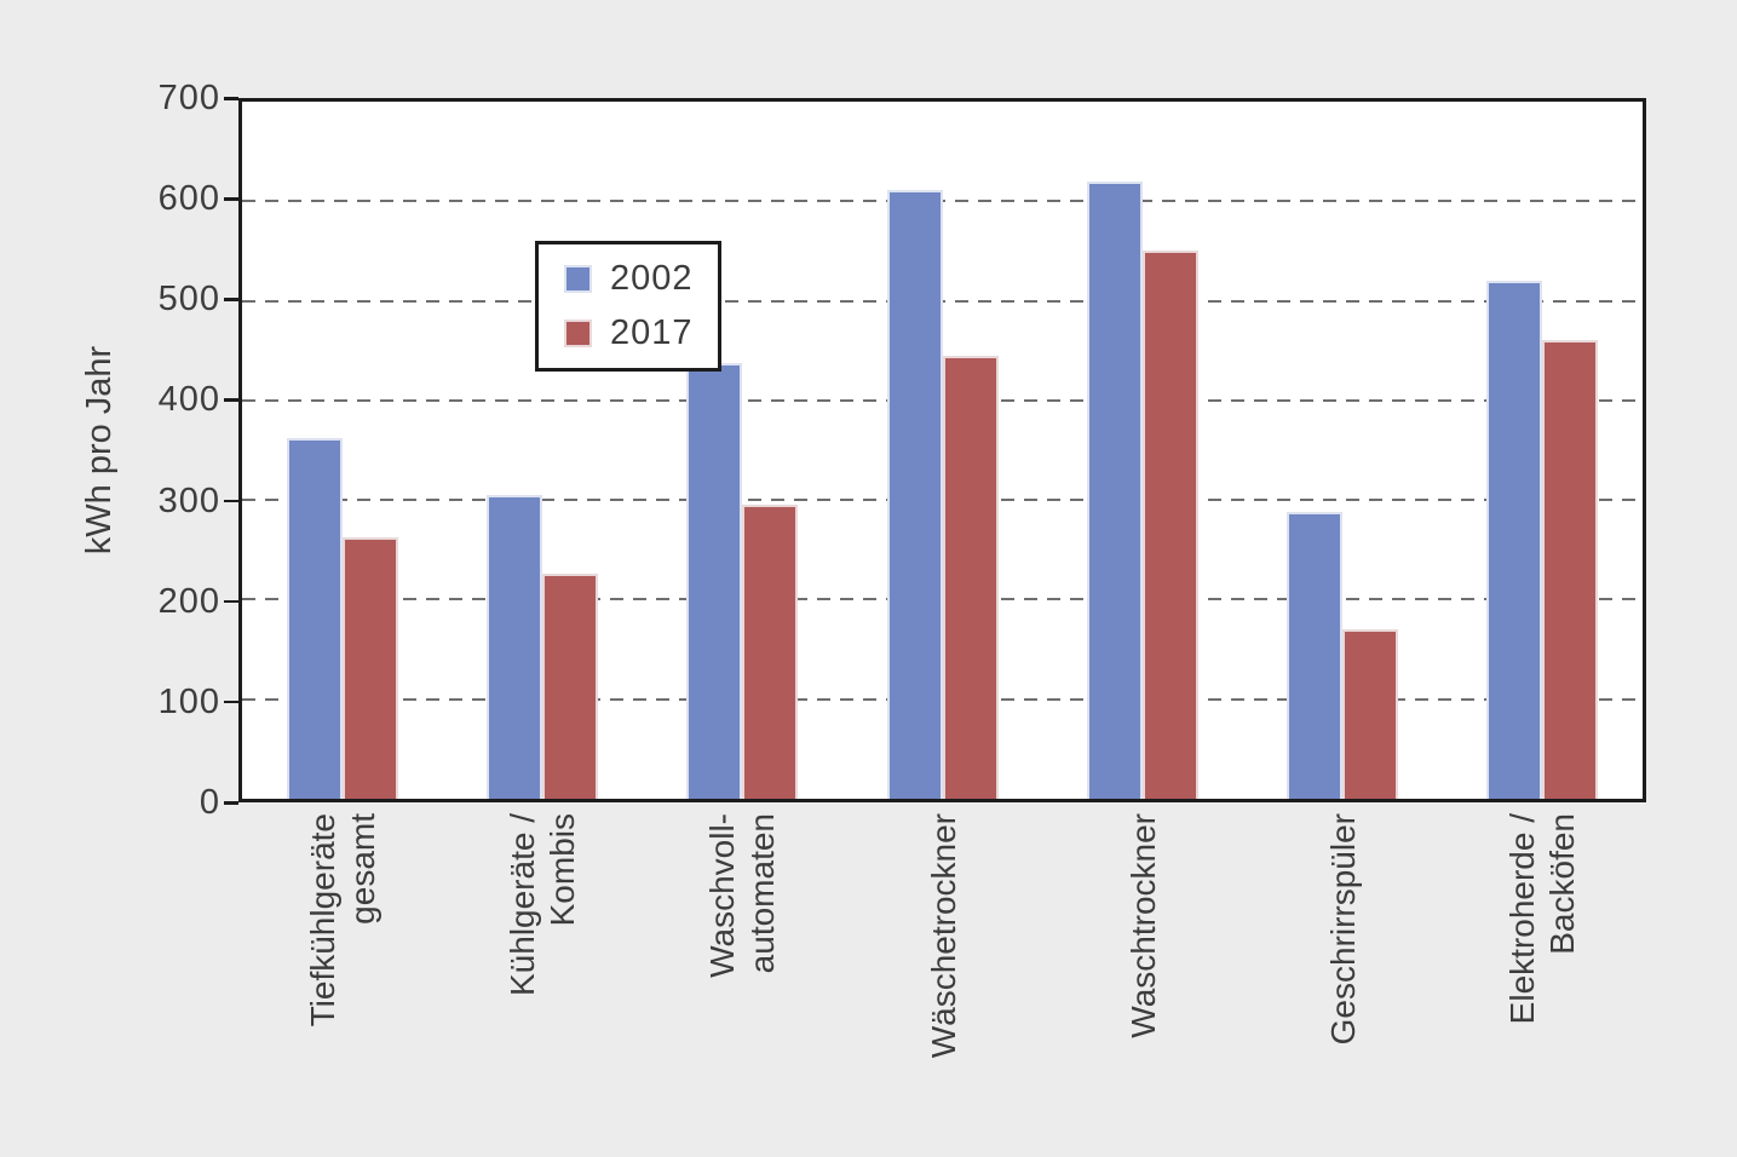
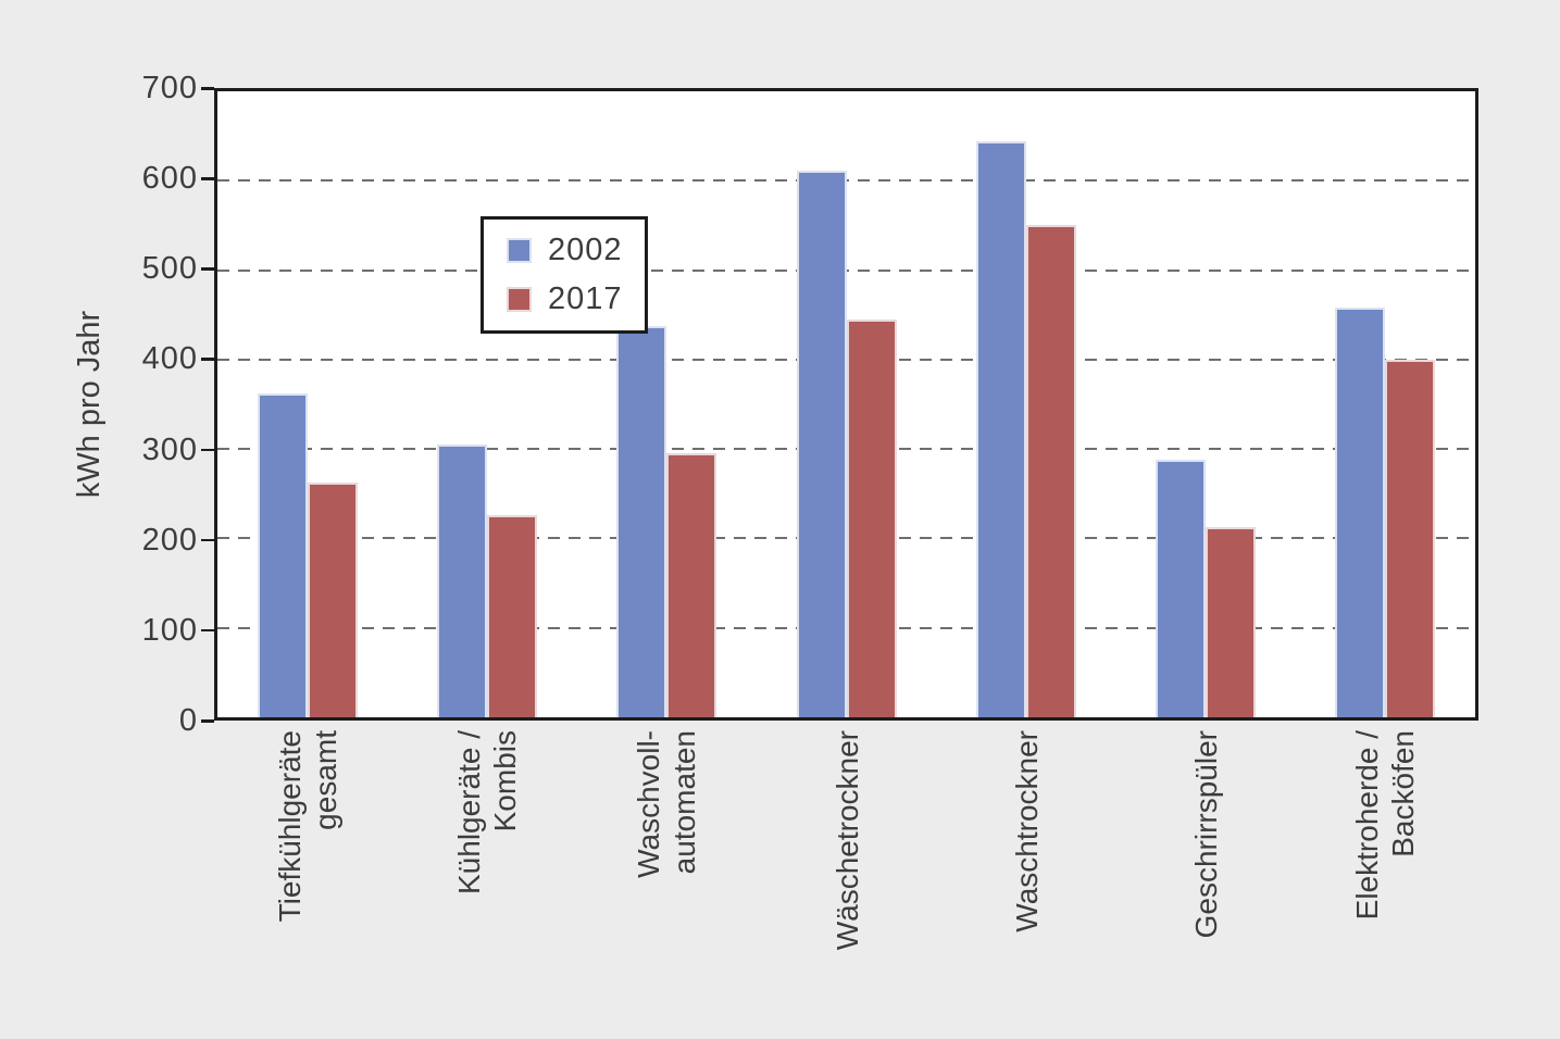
2002/Waschtrockner: 620 -> 640
2017/Geschrirrspüler: 170 -> 210
2002/Elektroherde / Backöfen: 520 -> 460
2017/Elektroherde / Backöfen: 460 -> 400
